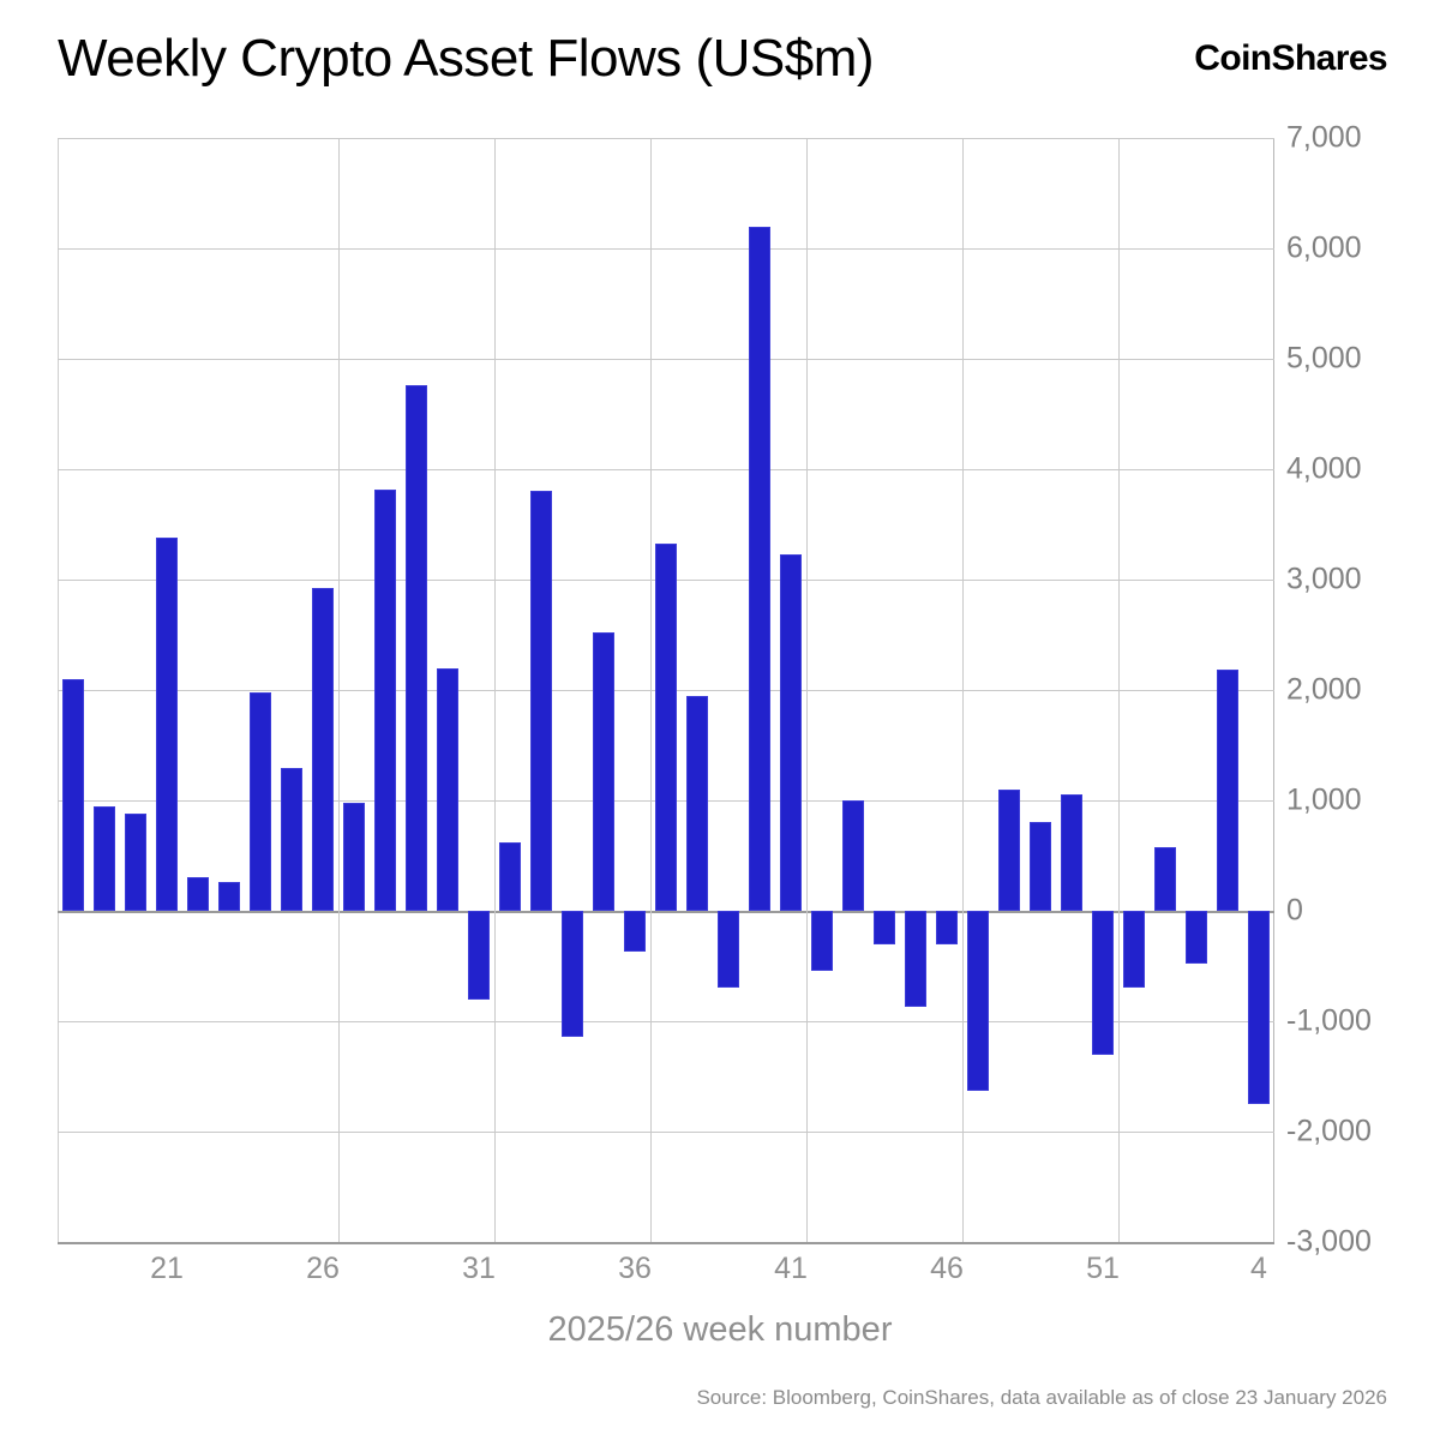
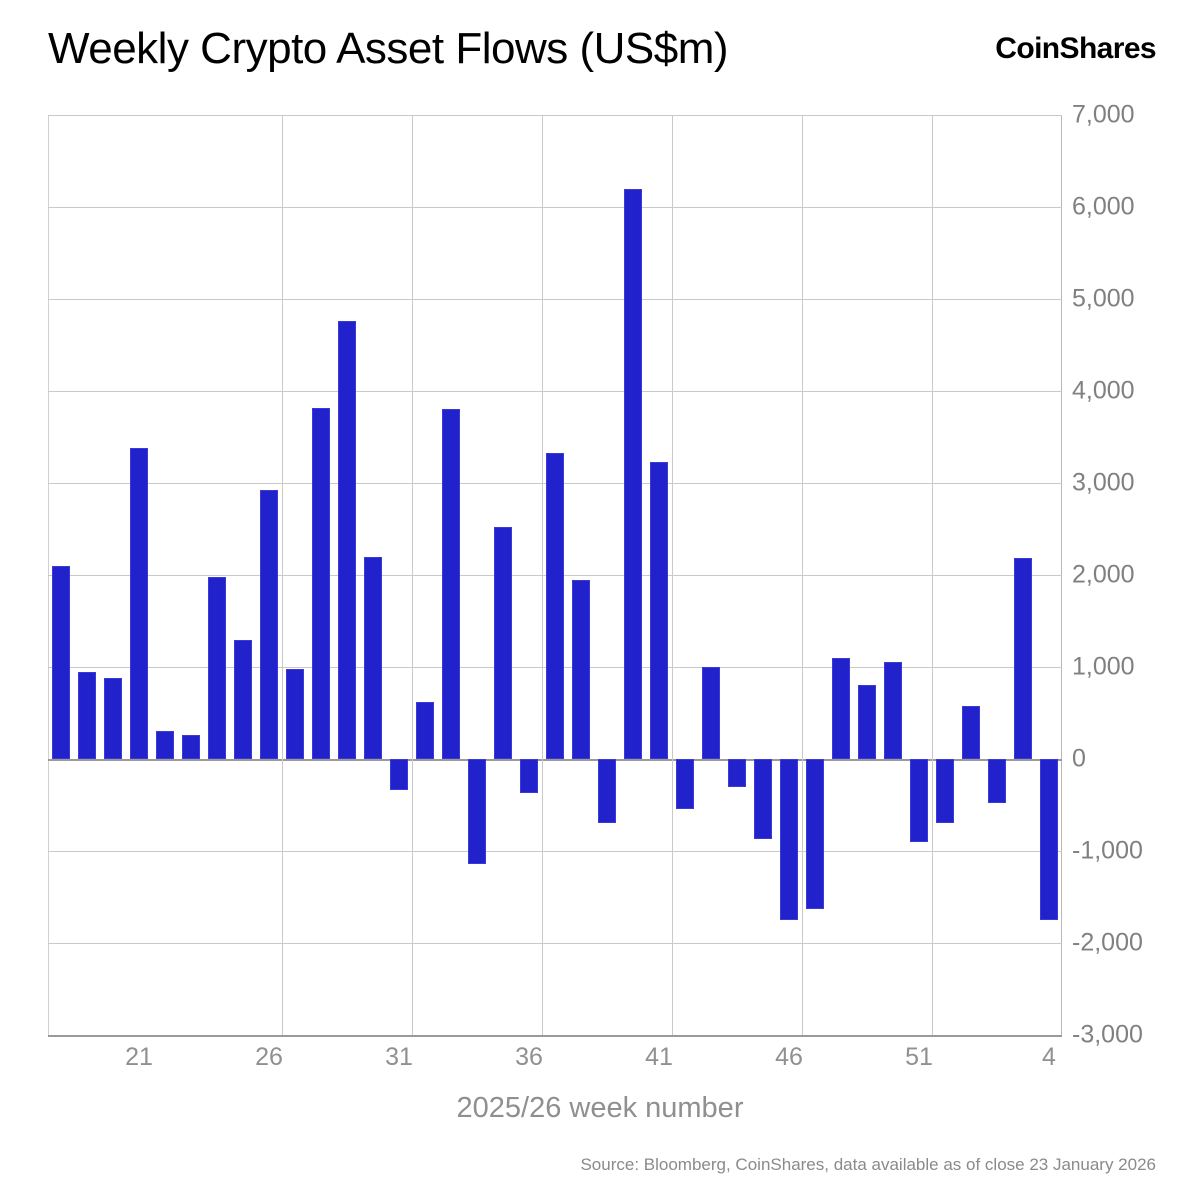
31: -800 -> -300
46: -300 -> -1800
51: -1300 -> -900
